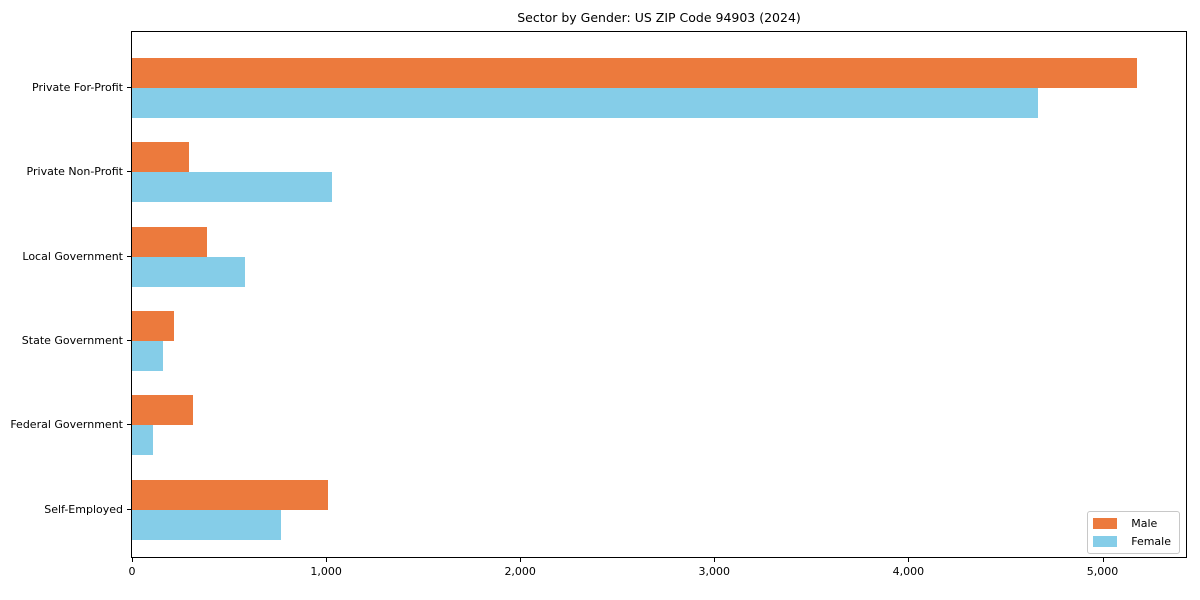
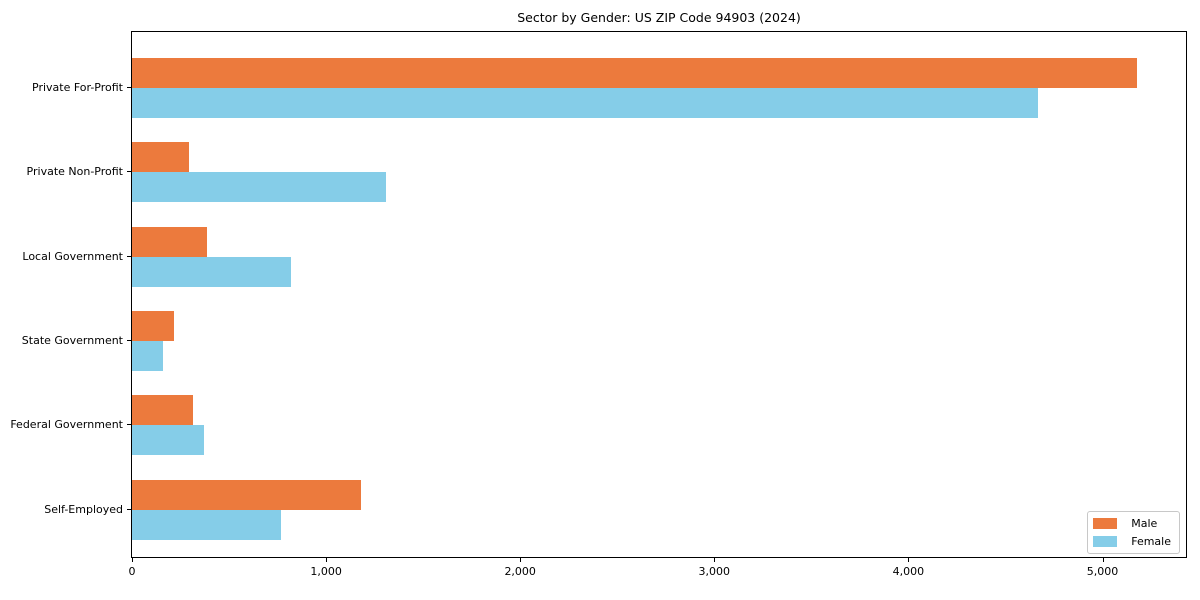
Female/Private Non-Profit: 1030 -> 1310
Female/Local Government: 580 -> 820
Female/Federal Government: 110 -> 370
Male/Self-Employed: 1010 -> 1180
